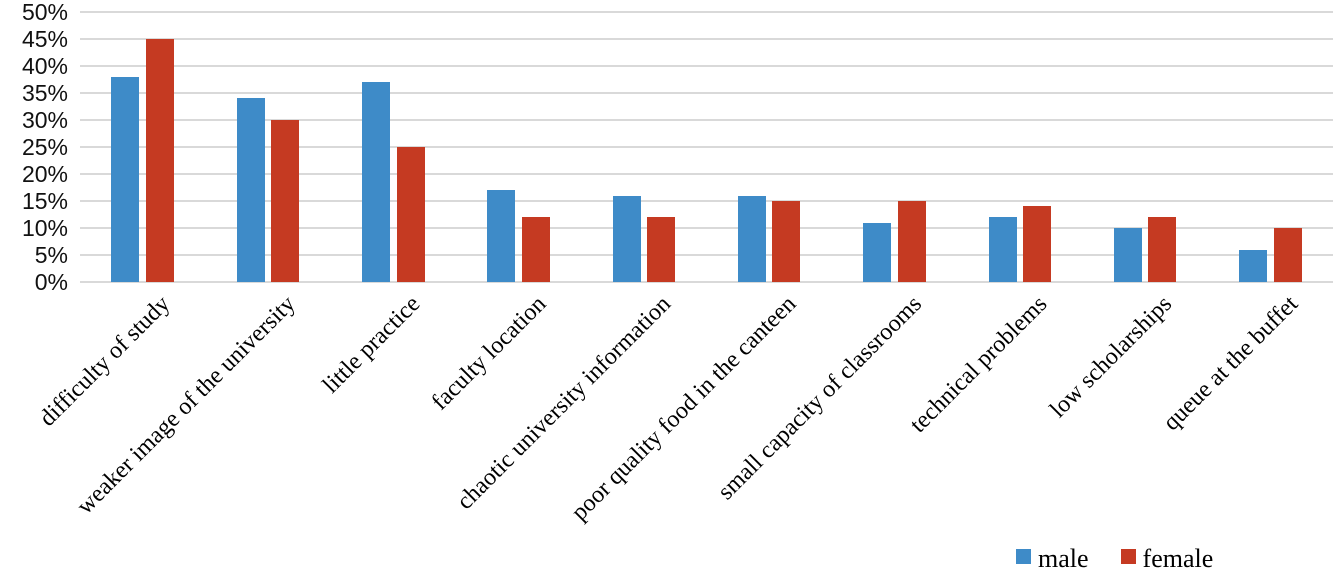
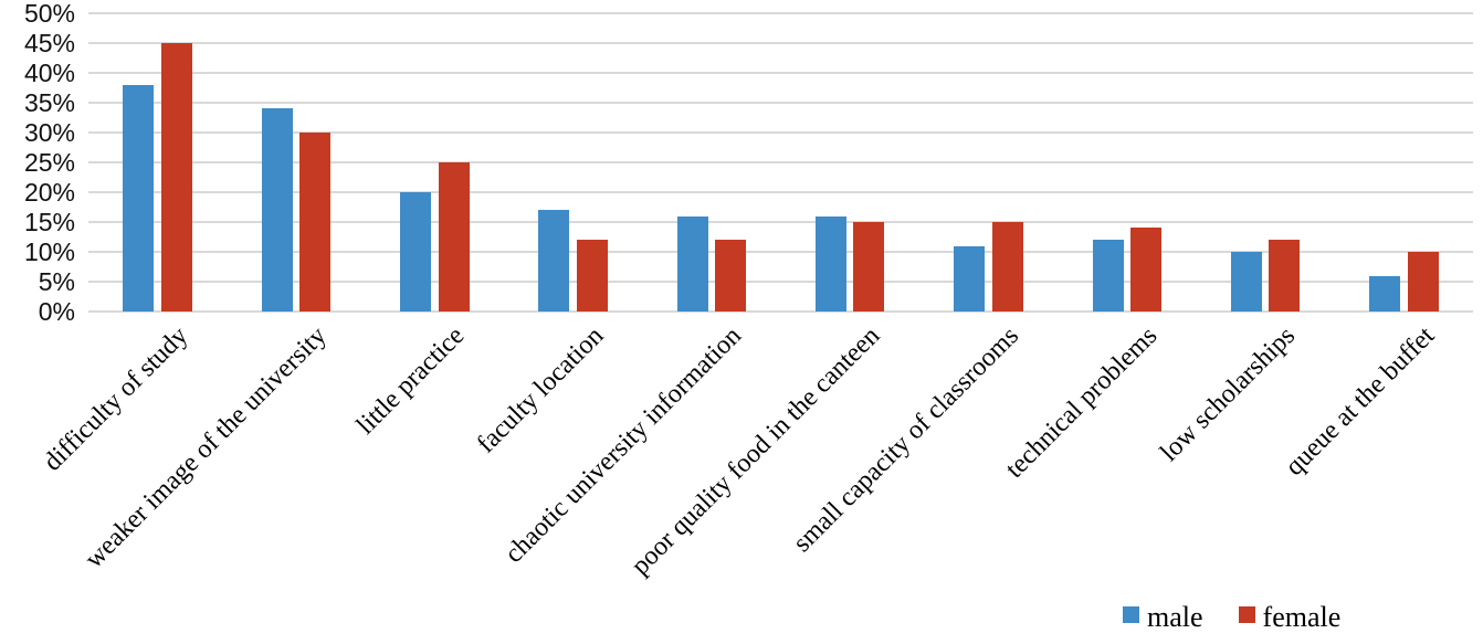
male/little practice: 37% -> 20%
